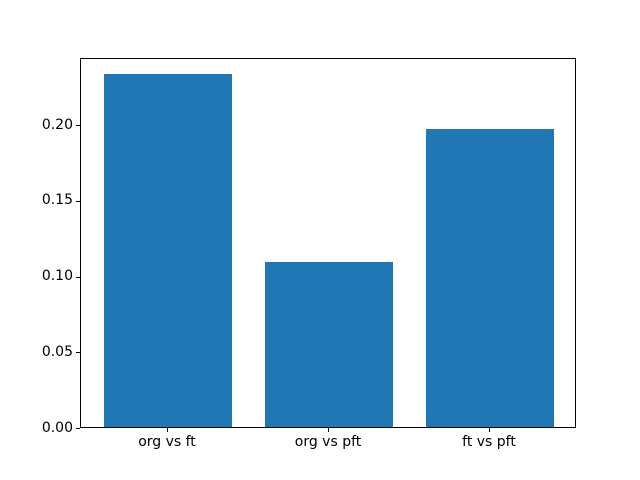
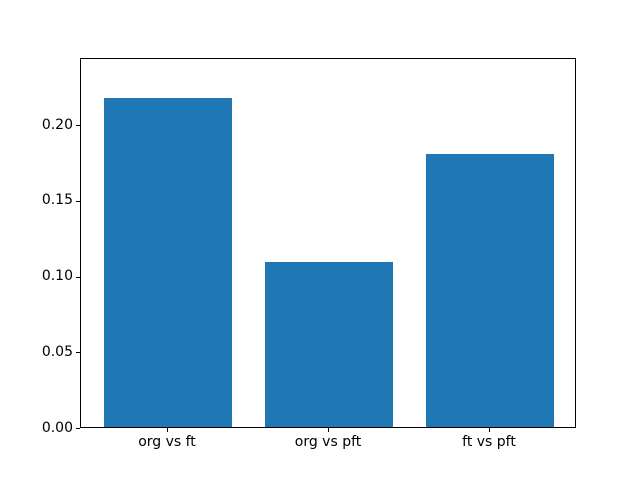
org vs ft: 0.233 -> 0.217
ft vs pft: 0.197 -> 0.180
